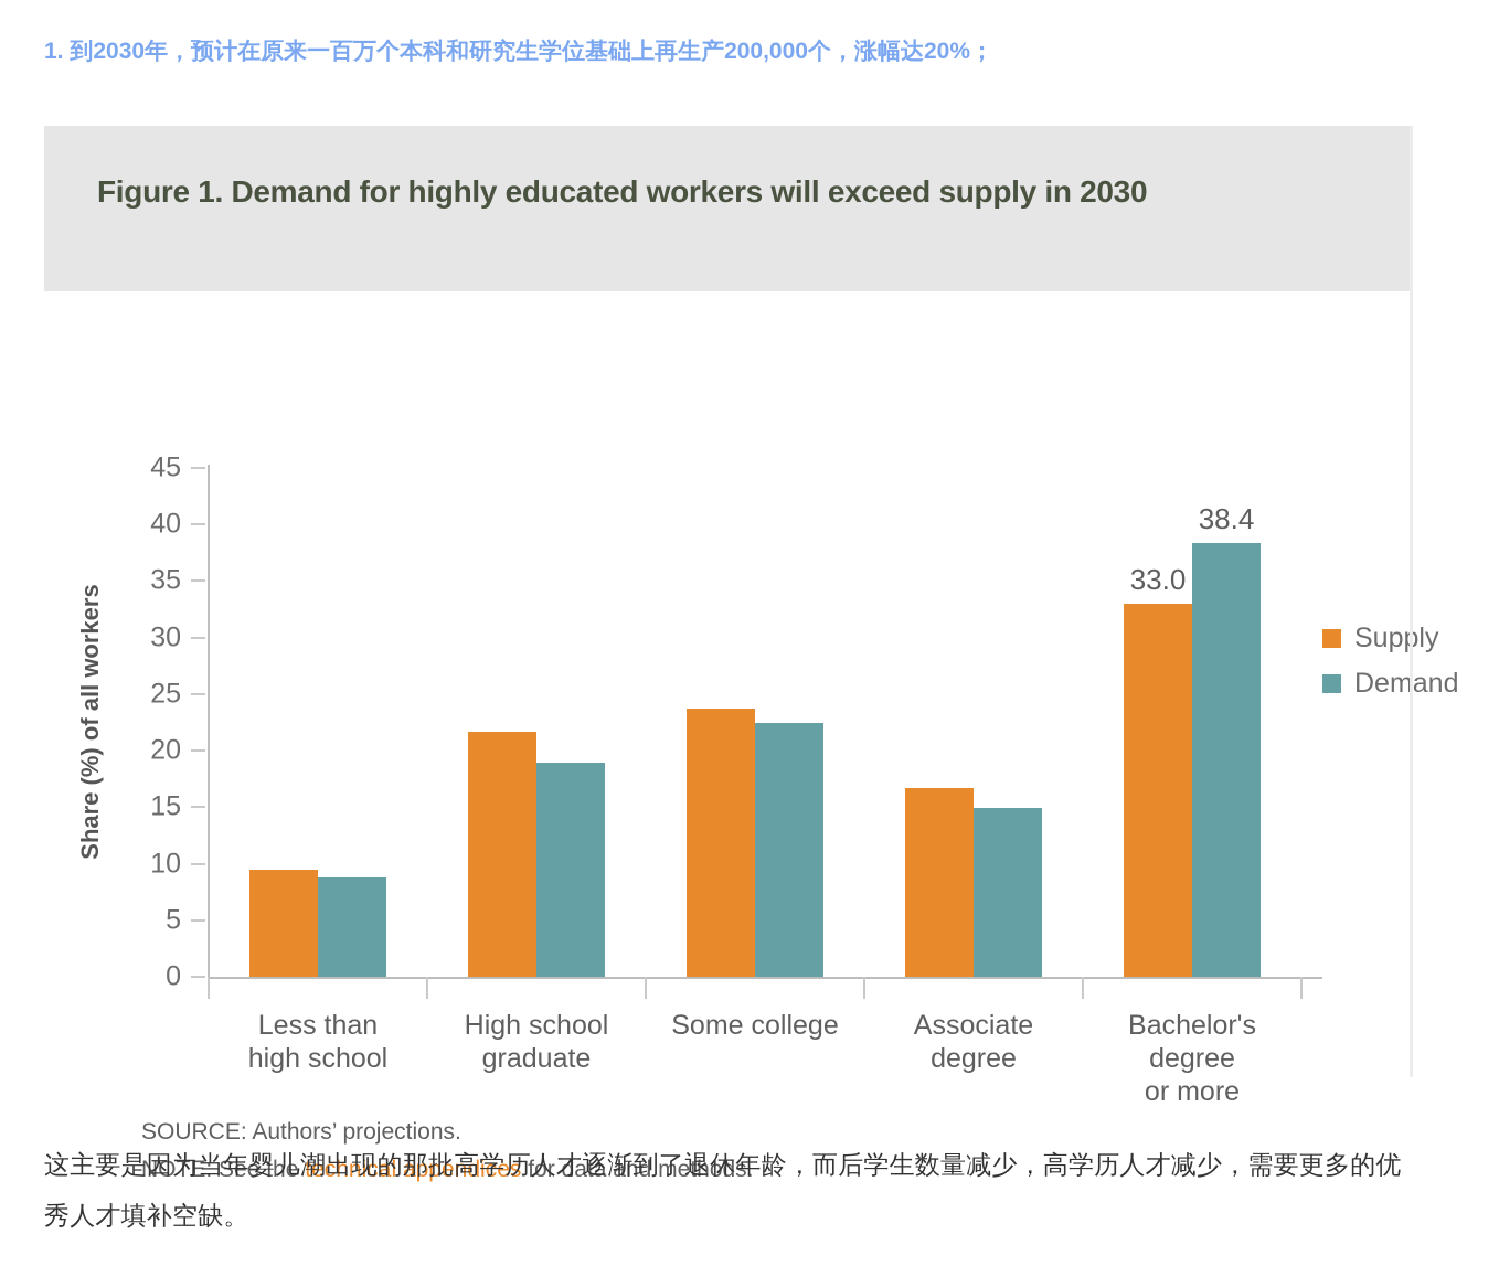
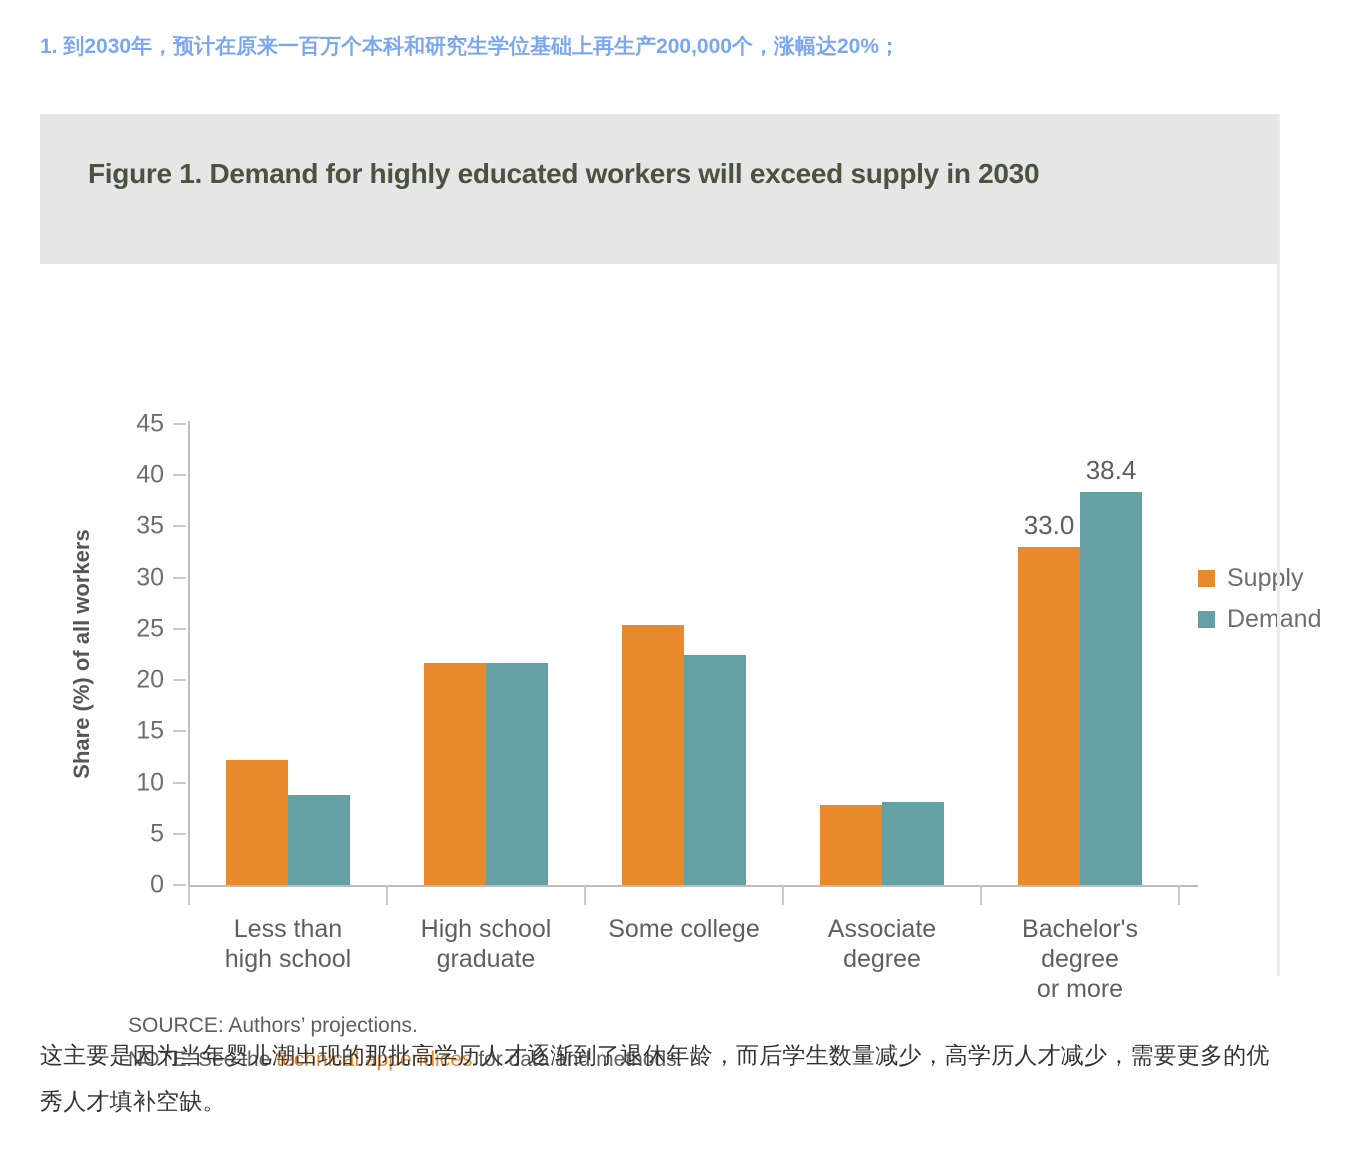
Supply/Less than high school: 9.5 -> 12.2
Demand/High school graduate: 18.9 -> 21.7
Supply/Some college: 23.7 -> 25.4
Supply/Associate degree: 16.7 -> 7.8
Demand/Associate degree: 14.9 -> 8.1
